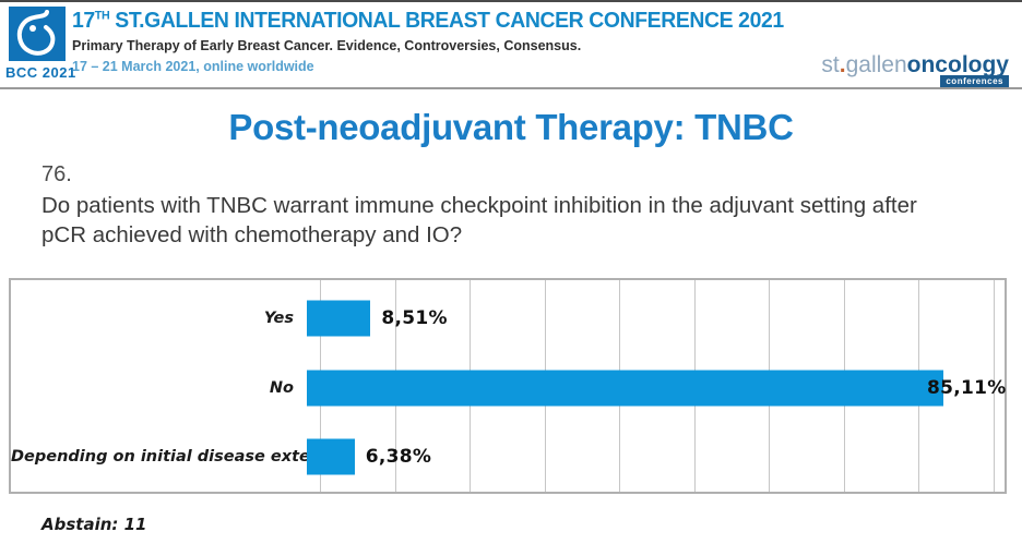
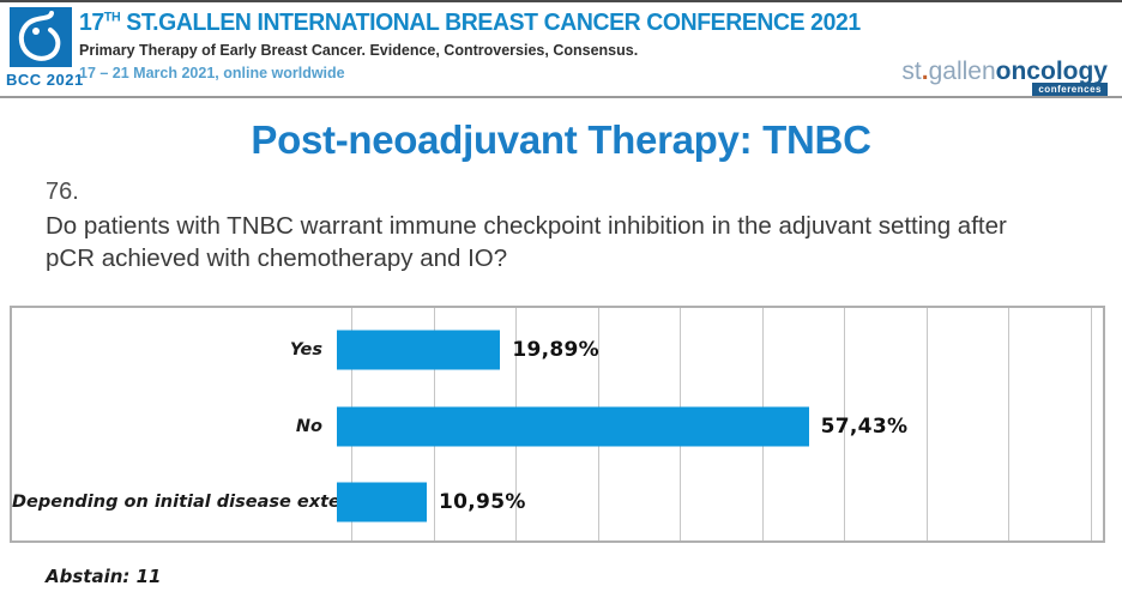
Yes: 8,51% -> 19,89%
No: 85,11% -> 57,43%
Depending on initial disease extent: 6,38% -> 10,95%
